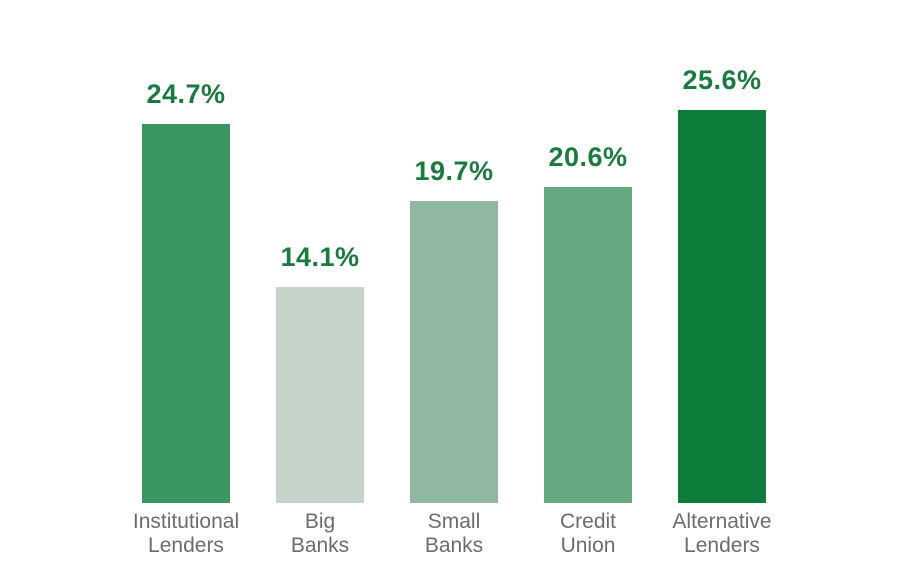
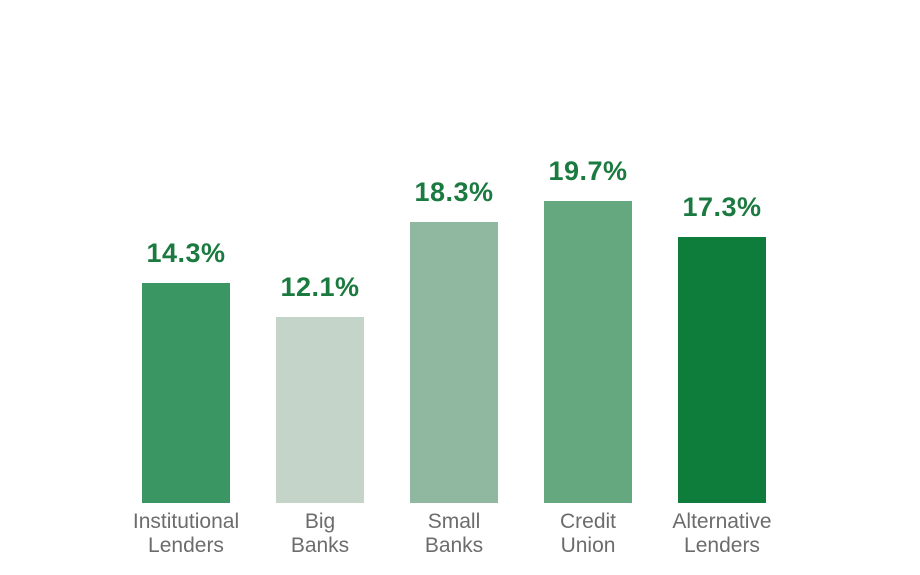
Institutional Lenders: 24.7% -> 14.3%
Big Banks: 14.1% -> 12.1%
Small Banks: 19.7% -> 18.3%
Credit Union: 20.6% -> 19.7%
Alternative Lenders: 25.6% -> 17.3%
